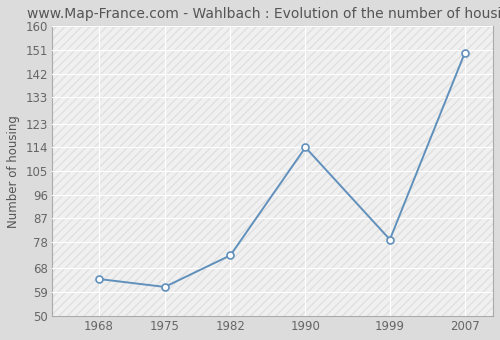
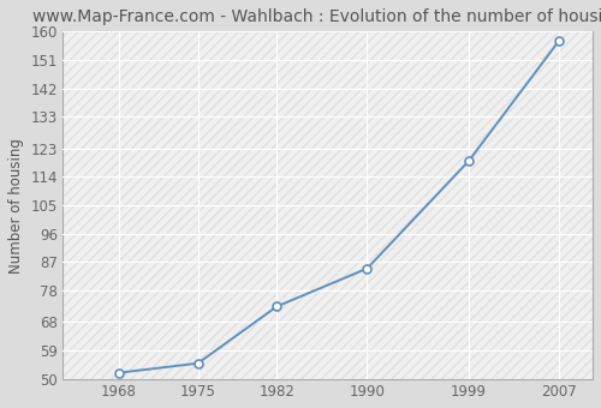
1968: 64 -> 52
1975: 61 -> 55
1990: 114 -> 85
1999: 79 -> 119
2007: 150 -> 157
